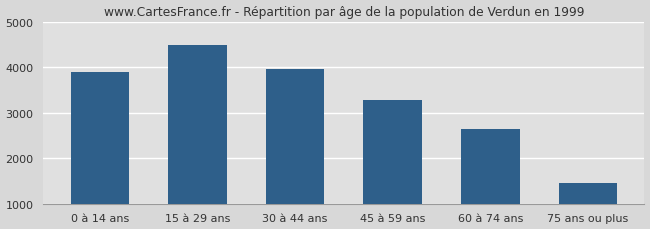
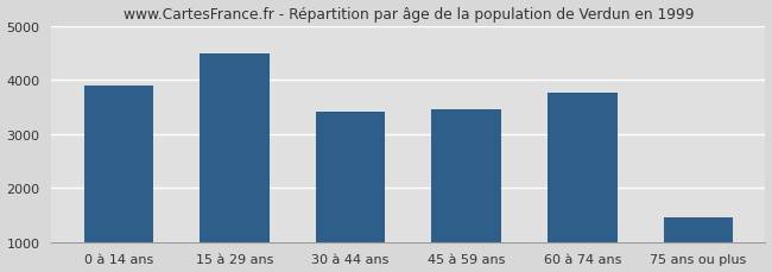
30 à 44 ans: 3950 -> 3400
45 à 59 ans: 3280 -> 3450
60 à 74 ans: 2650 -> 3750
